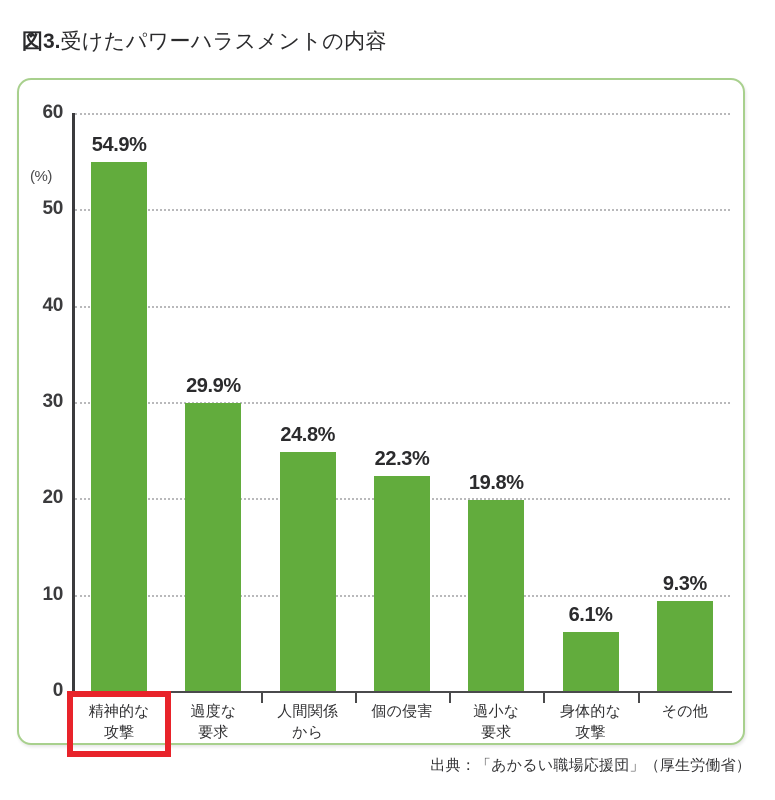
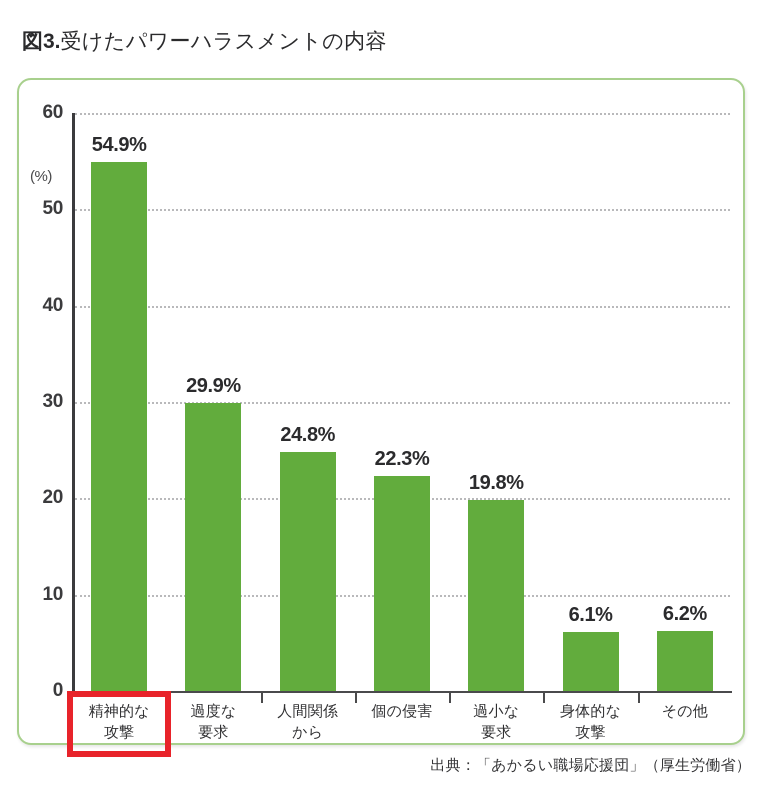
その他: 9.3% -> 6.2%
